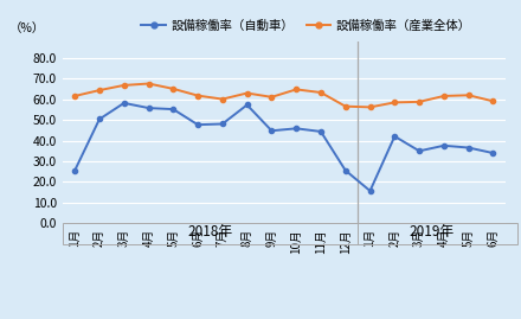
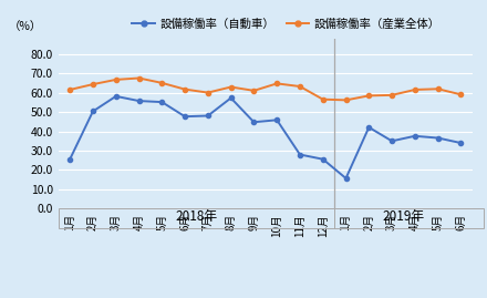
設備稼働率（自動車）/11月: 44 -> 28
